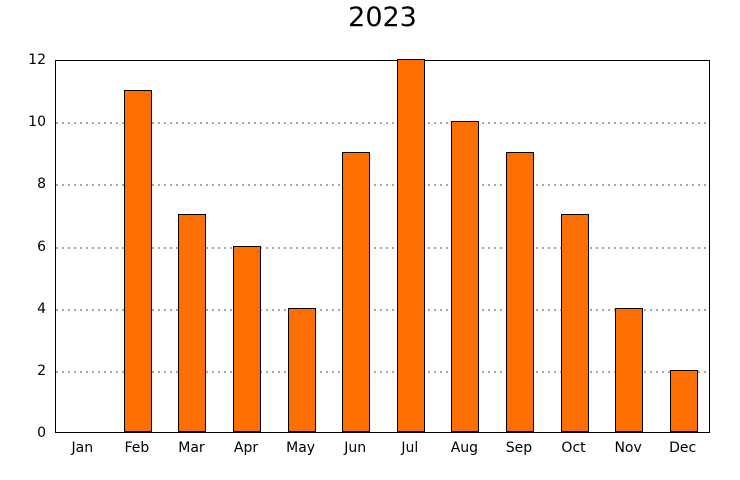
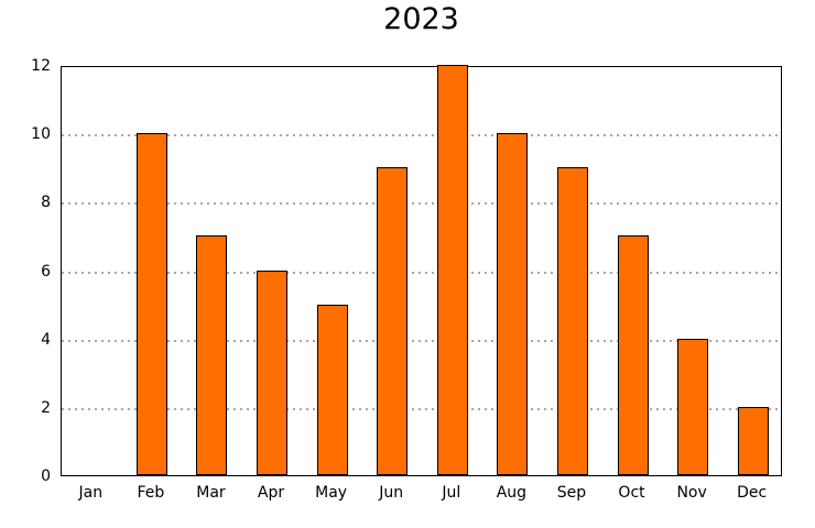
Feb: 11 -> 10
May: 4 -> 5
